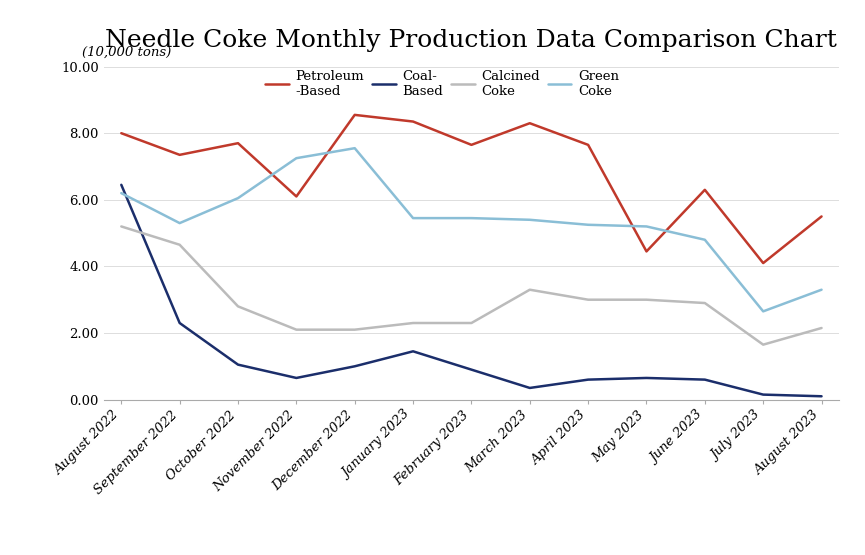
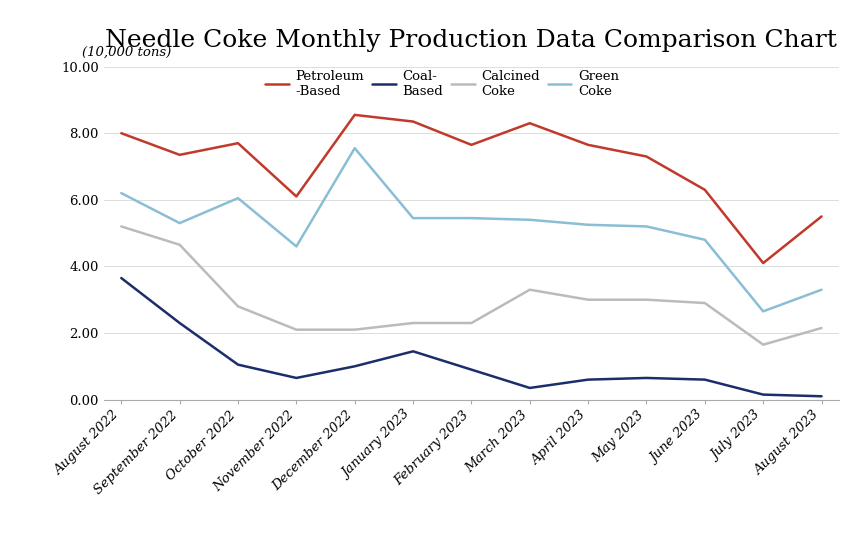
Coal- Based/August 2022: 6.45 -> 3.65
Green Coke/November 2022: 7.25 -> 4.60
Petroleum -Based/May 2023: 4.45 -> 7.30
